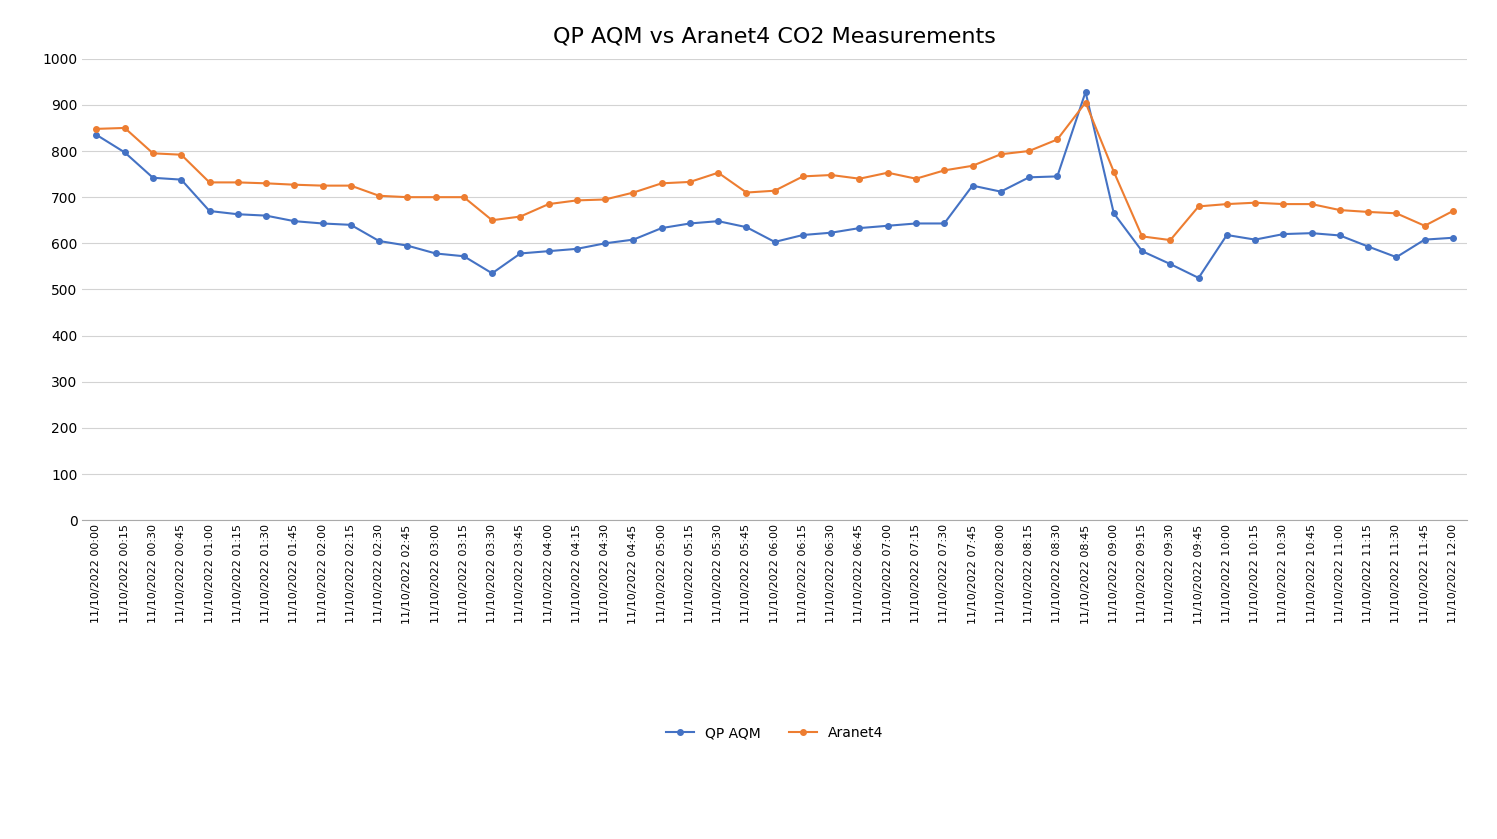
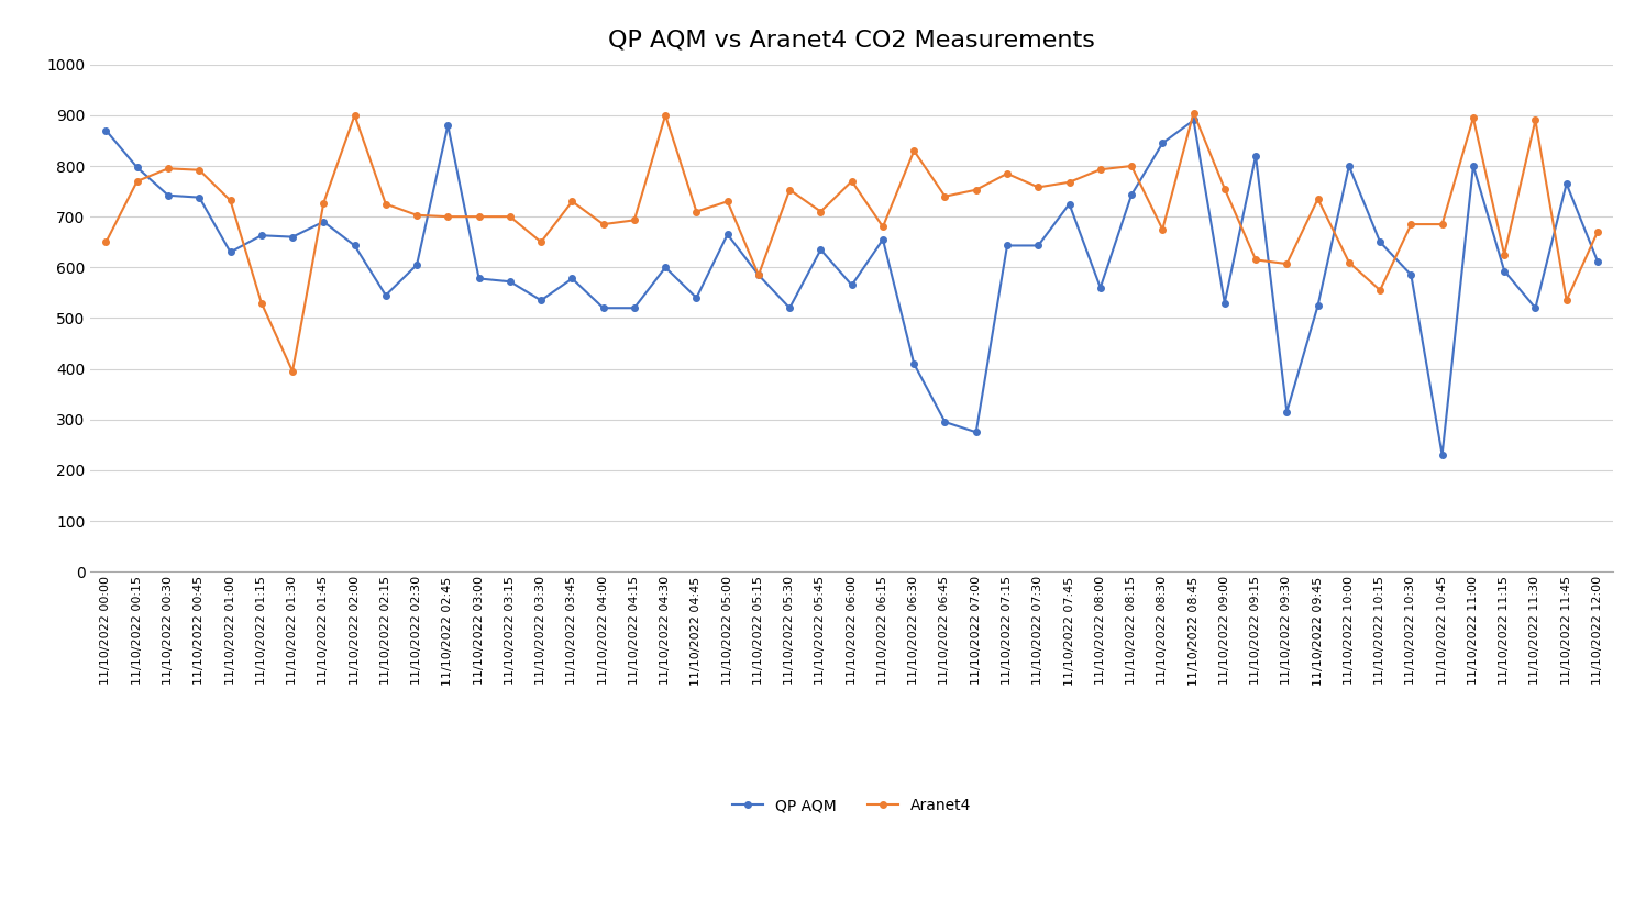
QP AQM/11/10/2022 00:00: 835 -> 870
Aranet4/11/10/2022 00:00: 848 -> 650
Aranet4/11/10/2022 00:15: 850 -> 770
QP AQM/11/10/2022 01:00: 670 -> 630
Aranet4/11/10/2022 01:15: 732 -> 530
Aranet4/11/10/2022 01:30: 730 -> 395
QP AQM/11/10/2022 01:45: 648 -> 690
Aranet4/11/10/2022 02:00: 725 -> 900
QP AQM/11/10/2022 02:15: 640 -> 545
QP AQM/11/10/2022 02:45: 595 -> 880
Aranet4/11/10/2022 03:45: 658 -> 730
QP AQM/11/10/2022 04:00: 583 -> 520
QP AQM/11/10/2022 04:15: 588 -> 520
Aranet4/11/10/2022 04:30: 695 -> 900
QP AQM/11/10/2022 04:45: 608 -> 540
QP AQM/11/10/2022 05:00: 633 -> 665
QP AQM/11/10/2022 05:15: 643 -> 585
Aranet4/11/10/2022 05:15: 733 -> 585
QP AQM/11/10/2022 05:30: 648 -> 520
QP AQM/11/10/2022 06:00: 603 -> 565
Aranet4/11/10/2022 06:00: 714 -> 770
QP AQM/11/10/2022 06:15: 618 -> 655
Aranet4/11/10/2022 06:15: 745 -> 680
QP AQM/11/10/2022 06:30: 623 -> 410
Aranet4/11/10/2022 06:30: 748 -> 830
QP AQM/11/10/2022 06:45: 633 -> 295
QP AQM/11/10/2022 07:00: 638 -> 275
Aranet4/11/10/2022 07:15: 740 -> 785
QP AQM/11/10/2022 08:00: 712 -> 560
QP AQM/11/10/2022 08:30: 745 -> 845
Aranet4/11/10/2022 08:30: 825 -> 675
QP AQM/11/10/2022 08:45: 928 -> 890
QP AQM/11/10/2022 09:00: 665 -> 530
QP AQM/11/10/2022 09:15: 583 -> 820
QP AQM/11/10/2022 09:30: 555 -> 315
Aranet4/11/10/2022 09:45: 680 -> 735
QP AQM/11/10/2022 10:00: 618 -> 800
Aranet4/11/10/2022 10:00: 685 -> 610
QP AQM/11/10/2022 10:15: 608 -> 650
Aranet4/11/10/2022 10:15: 688 -> 555
QP AQM/11/10/2022 10:30: 620 -> 585
QP AQM/11/10/2022 10:45: 622 -> 230
QP AQM/11/10/2022 11:00: 617 -> 800
Aranet4/11/10/2022 11:00: 672 -> 895
Aranet4/11/10/2022 11:15: 668 -> 625
QP AQM/11/10/2022 11:30: 570 -> 520
Aranet4/11/10/2022 11:30: 665 -> 890
QP AQM/11/10/2022 11:45: 608 -> 765
Aranet4/11/10/2022 11:45: 638 -> 535
